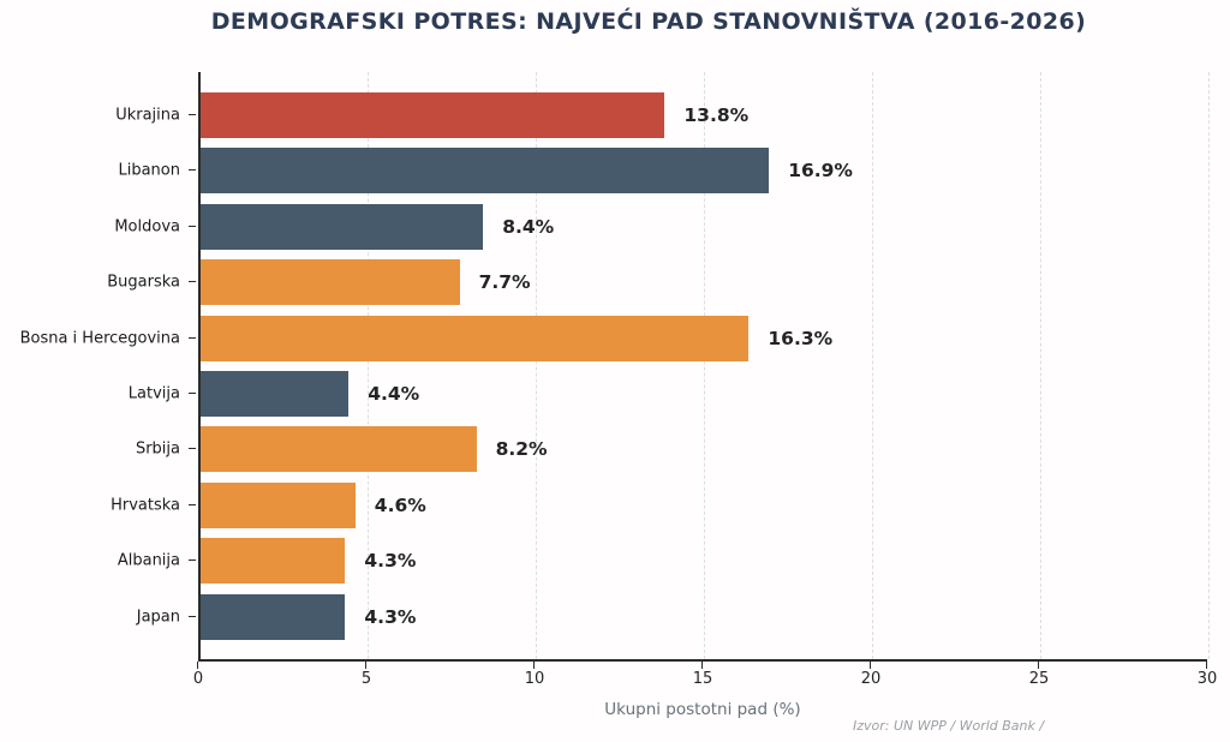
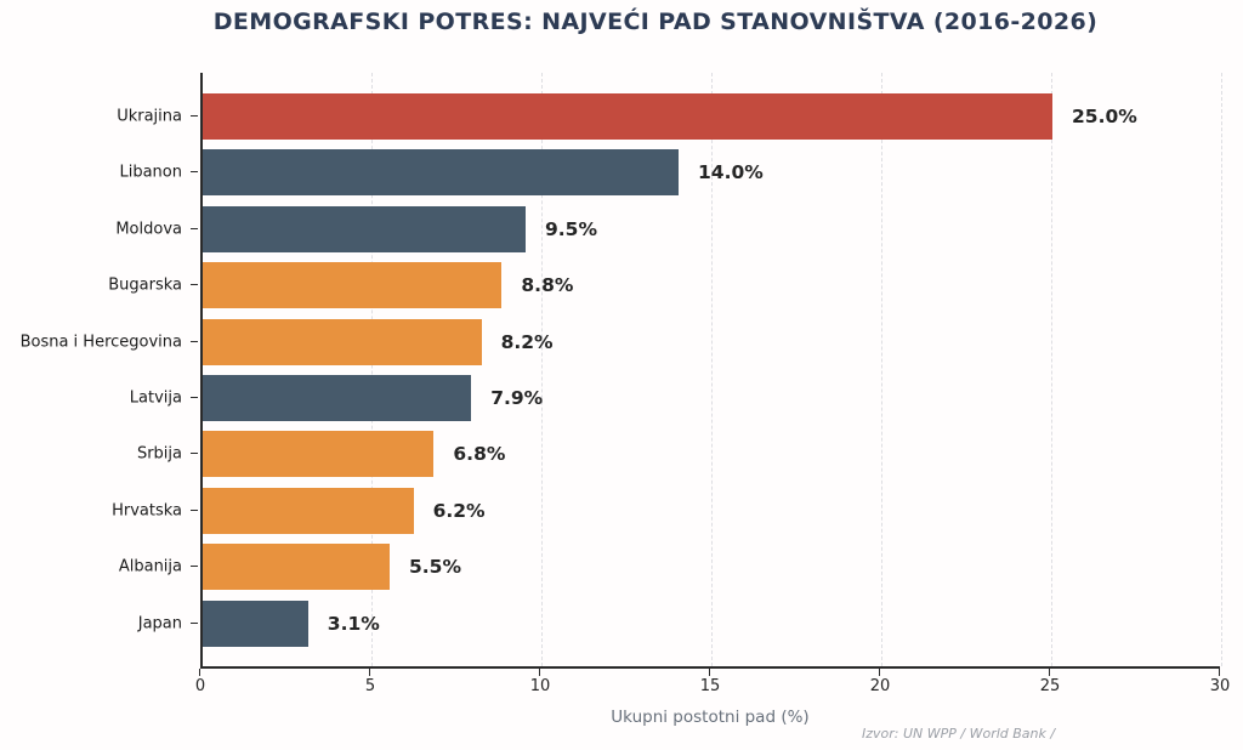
Ukrajina: 13.8% -> 25.0%
Libanon: 16.9% -> 14.0%
Moldova: 8.4% -> 9.5%
Bugarska: 7.7% -> 8.8%
Bosna i Hercegovina: 16.3% -> 8.2%
Latvija: 4.4% -> 7.9%
Srbija: 8.2% -> 6.8%
Hrvatska: 4.6% -> 6.2%
Albanija: 4.3% -> 5.5%
Japan: 4.3% -> 3.1%
